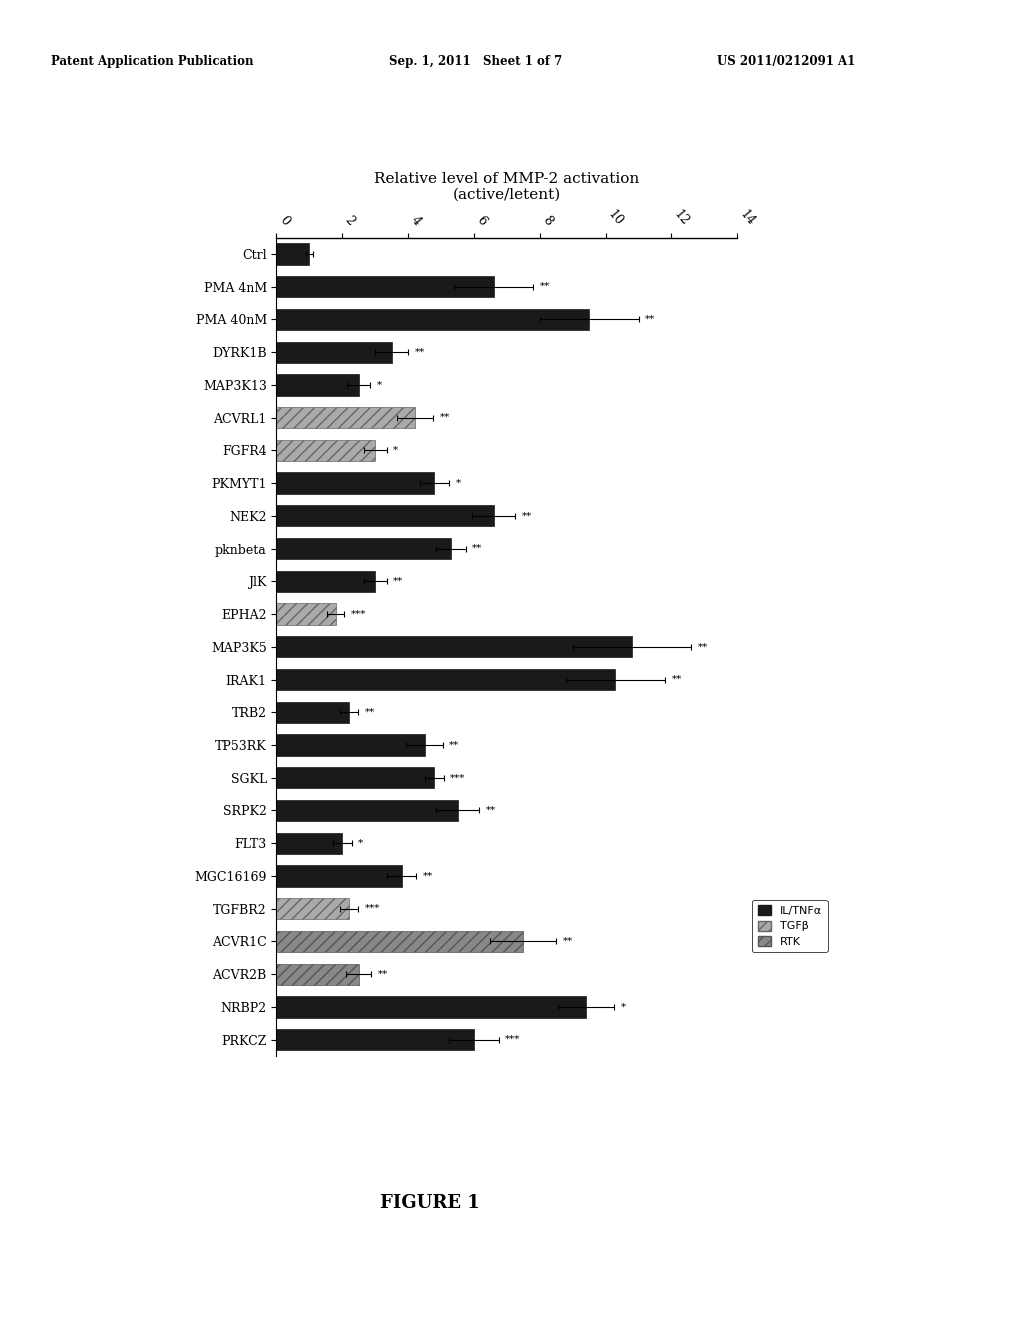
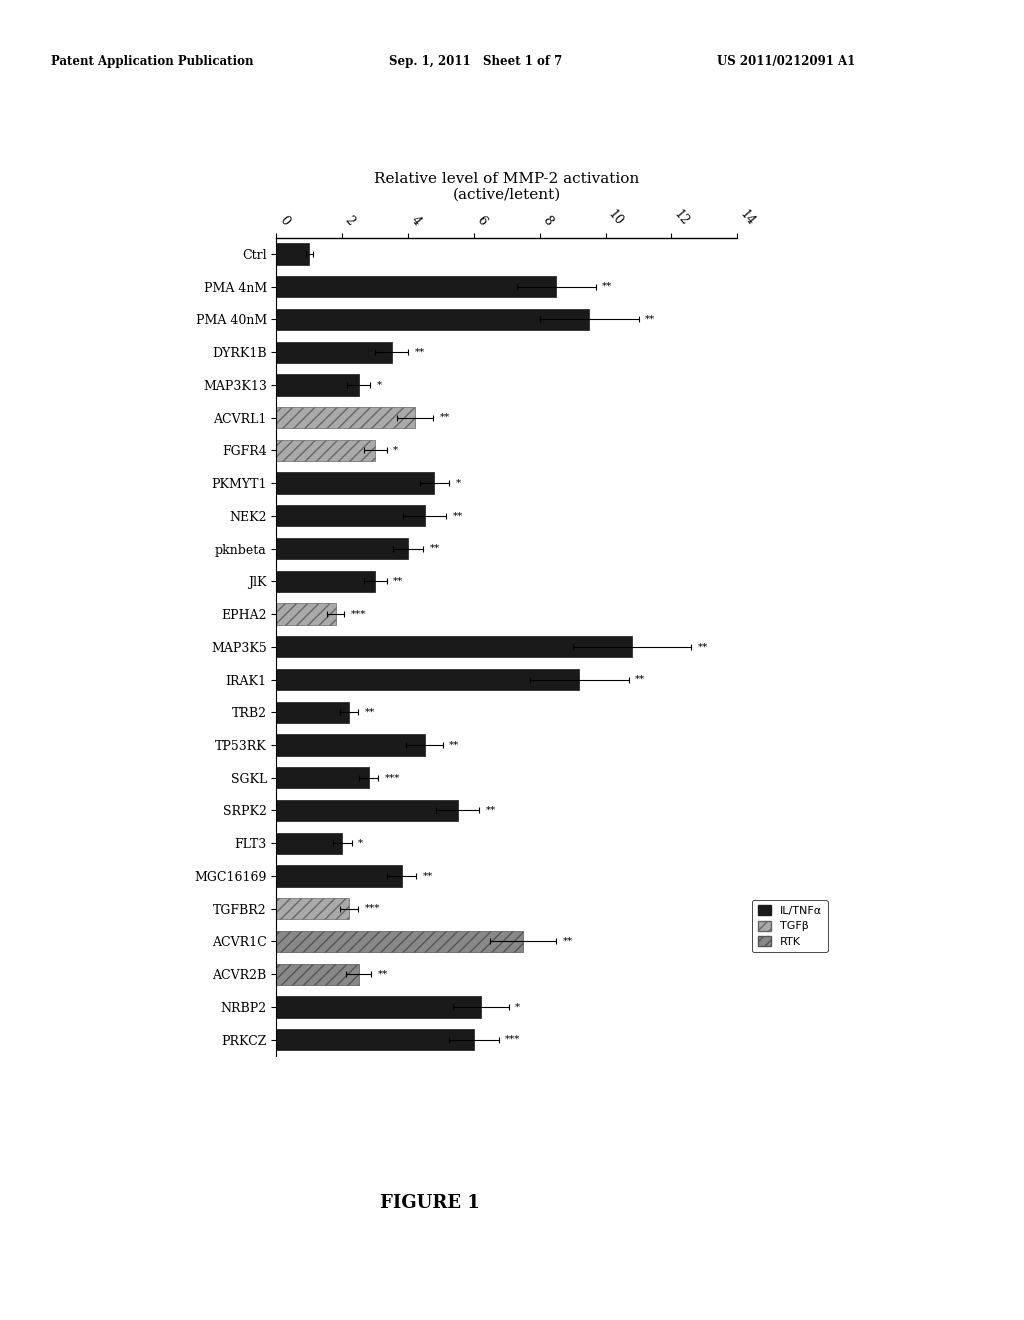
PMA 4nM: 6.6 -> 8.5
NEK2: 6.6 -> 4.5
pknbeta: 5.3 -> 4.0
IRAK1: 10.3 -> 9.2
SGKL: 4.8 -> 2.8
NRBP2: 9.4 -> 6.2
